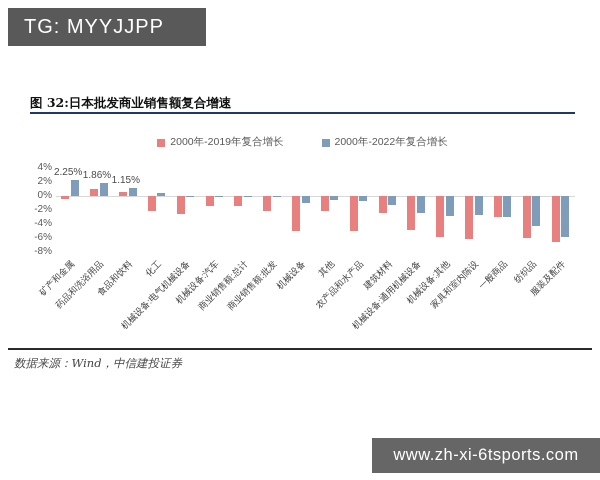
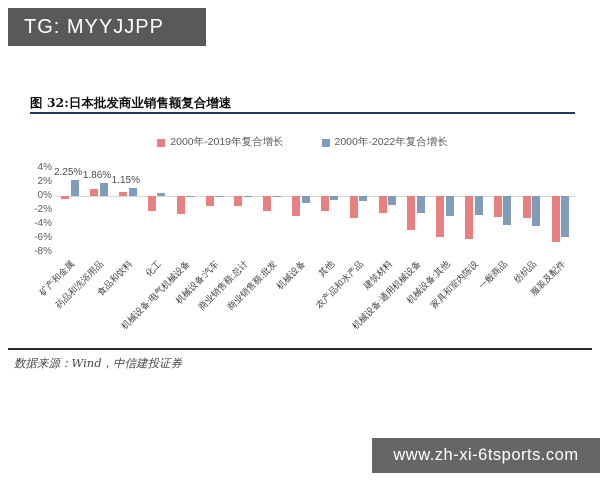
2000年-2019年复合增长/机械设备: -5% -> -3%
2000年-2019年复合增长/农产品和水产品: -5% -> -3%
2000年-2022年复合增长/一般商品: -3% -> -4%
2000年-2019年复合增长/纺织品: -6% -> -3%
